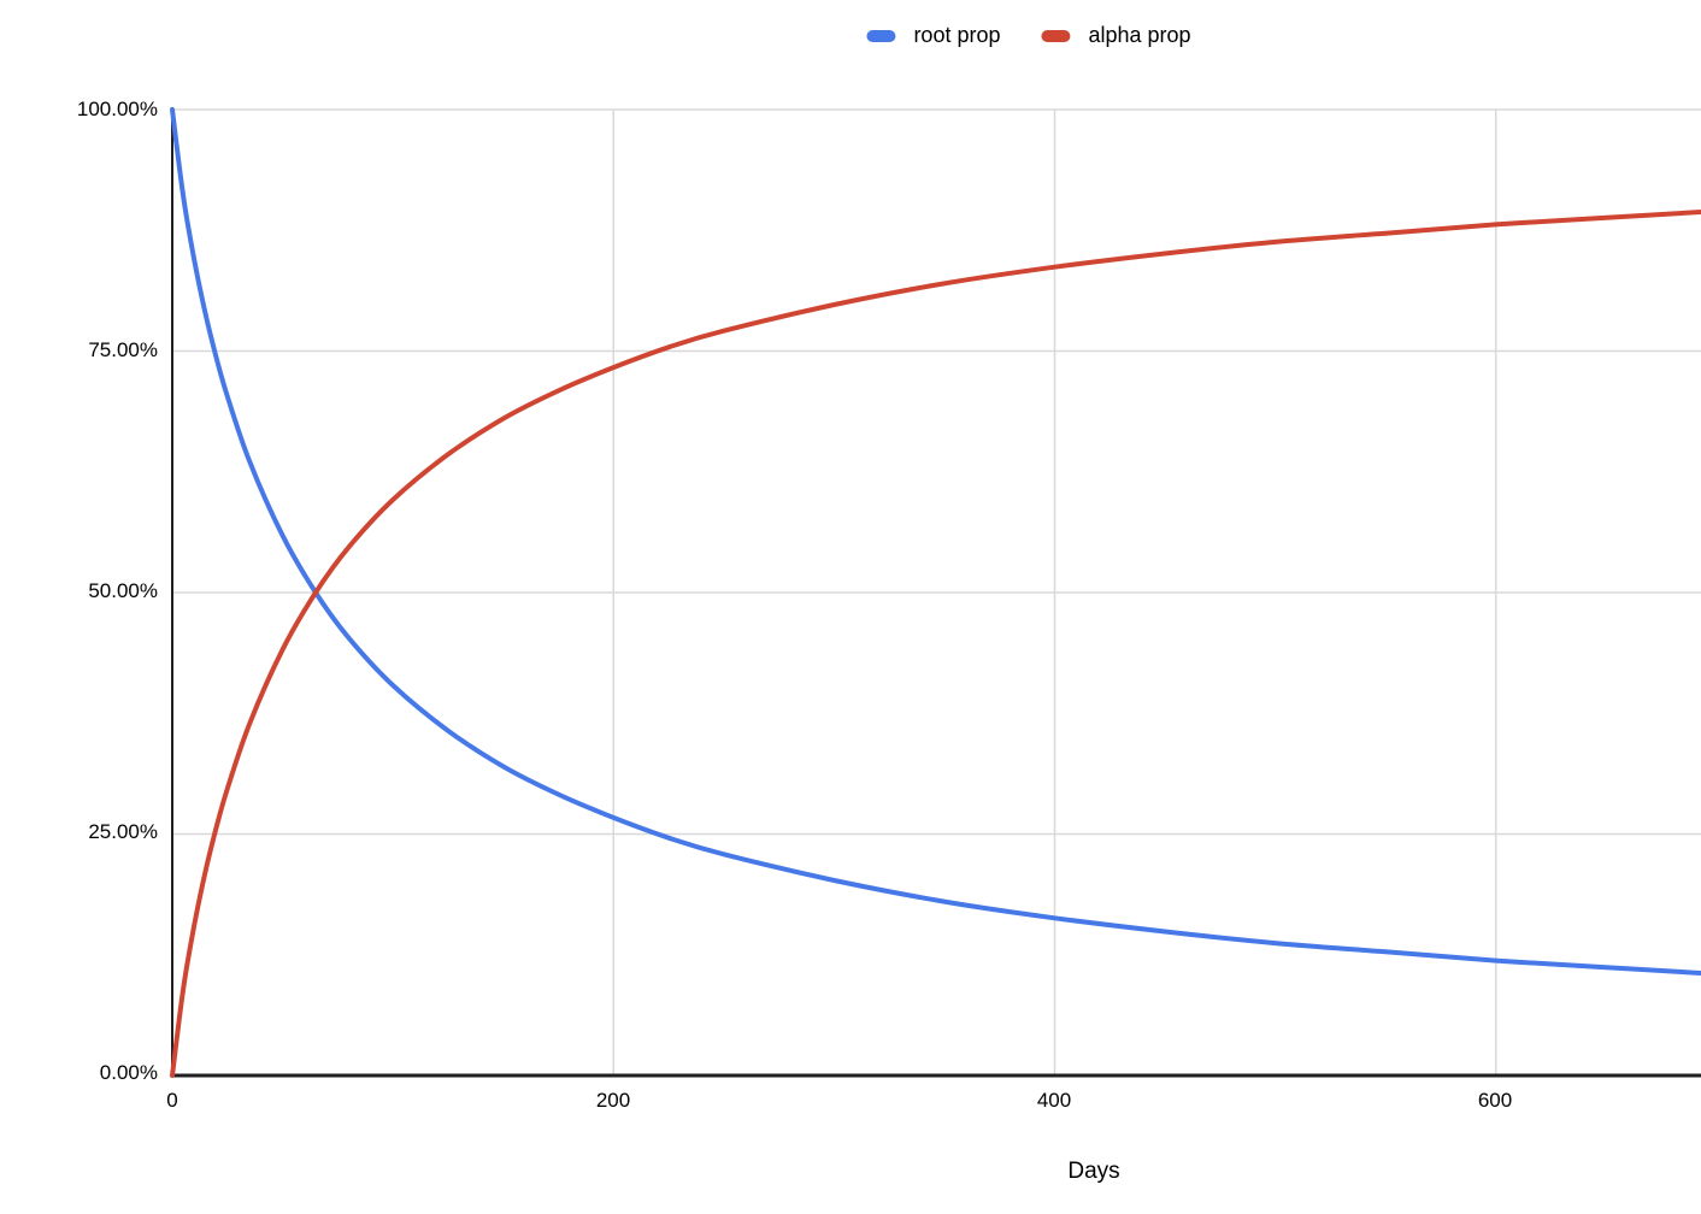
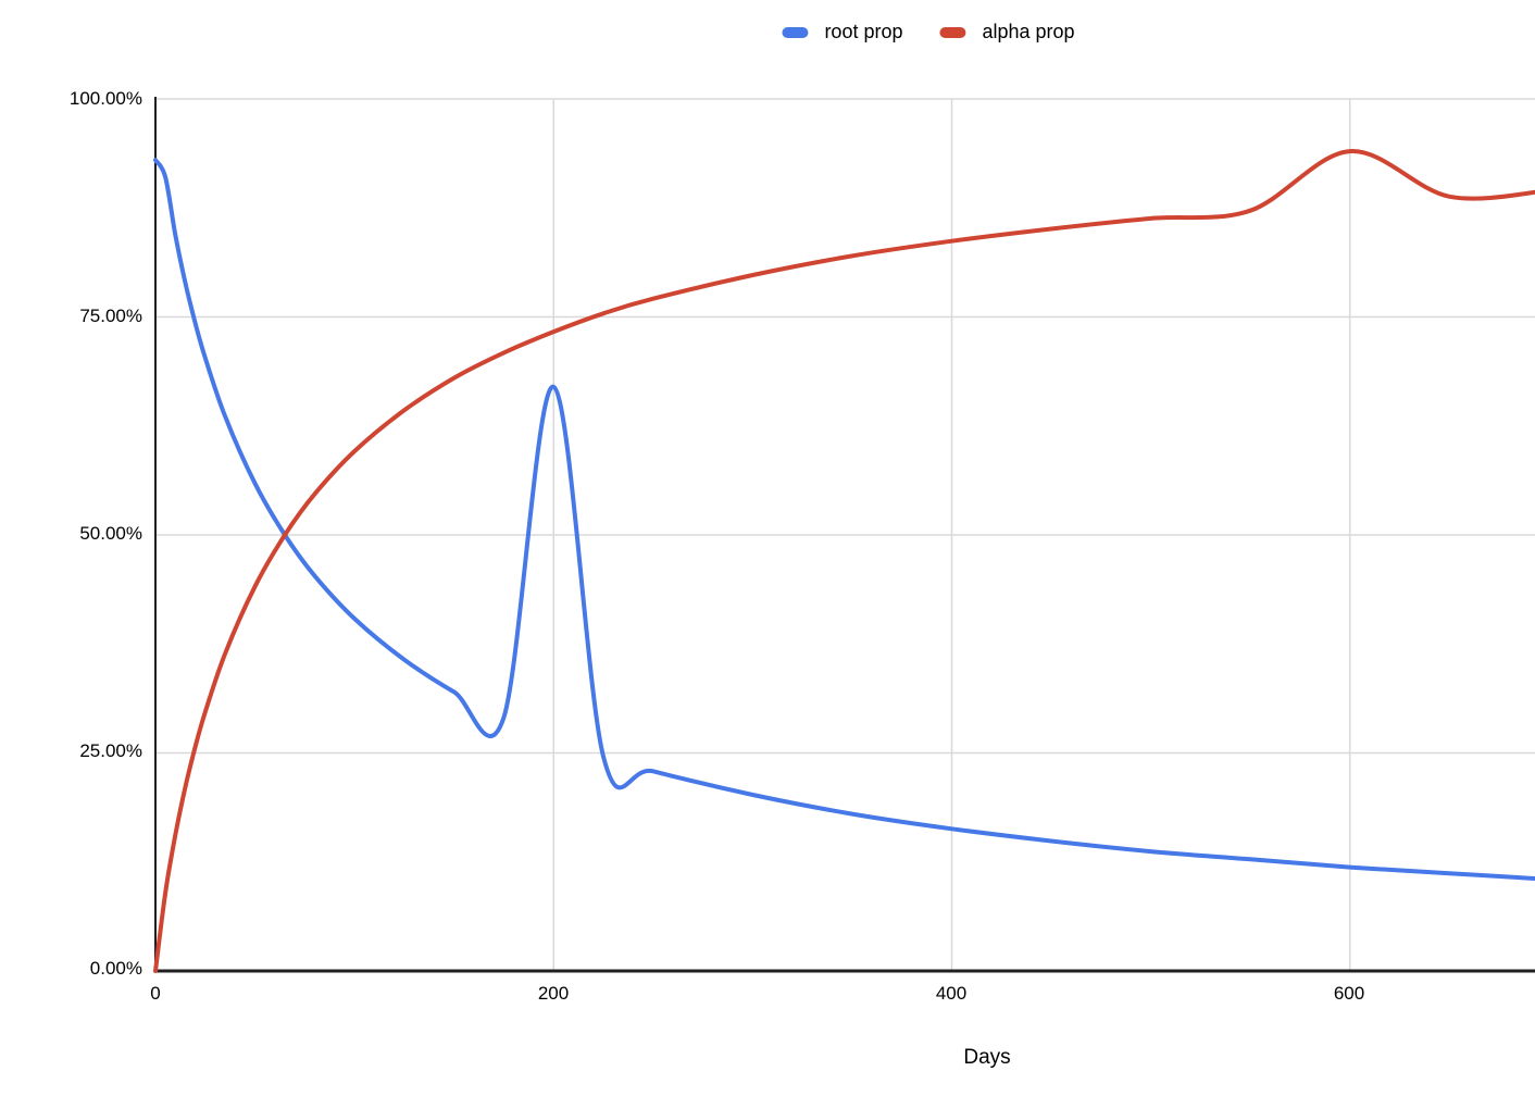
root prop/0: 100% -> 93%
root prop/200: 27% -> 67%
alpha prop/600: 88% -> 94%
